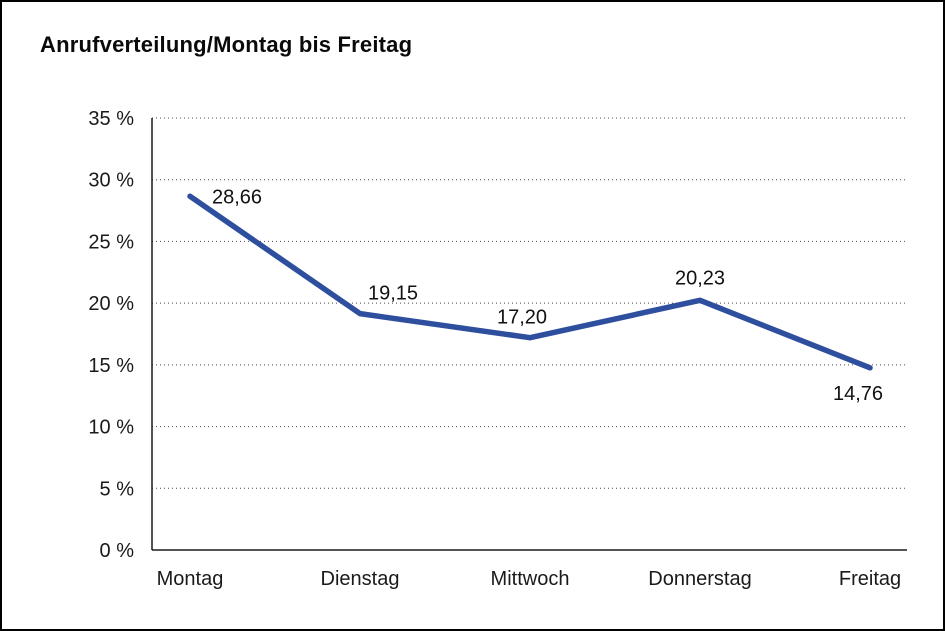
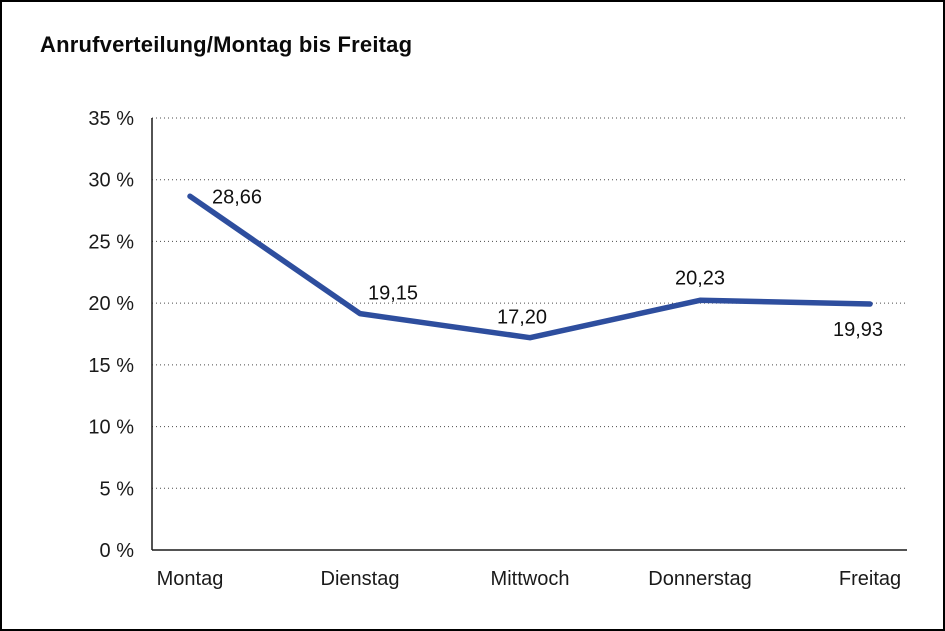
Freitag: 14,76 -> 19,93
